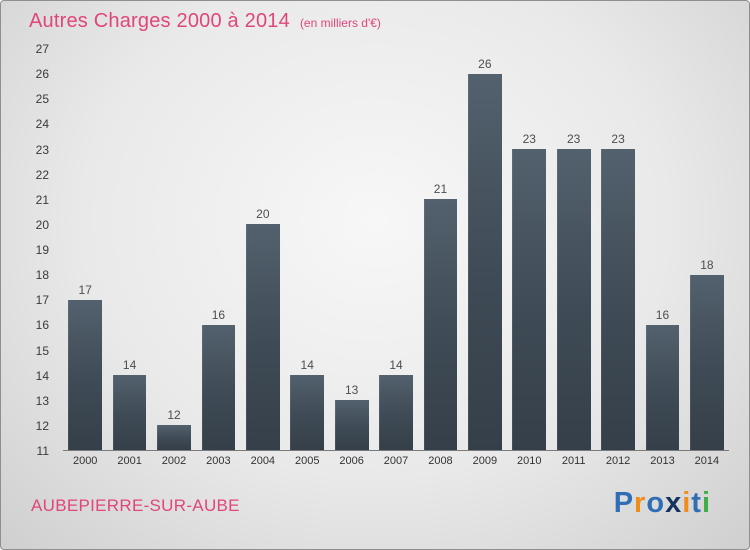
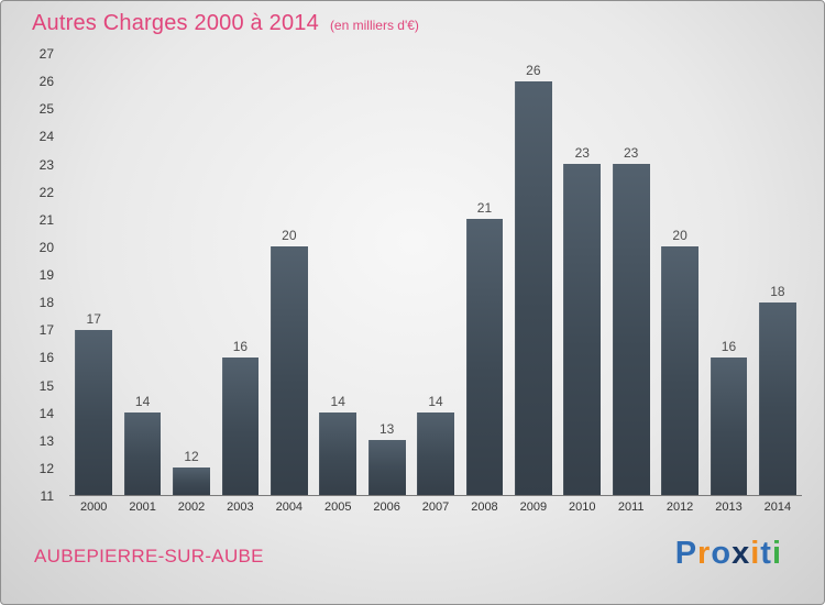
2012: 23 -> 20
